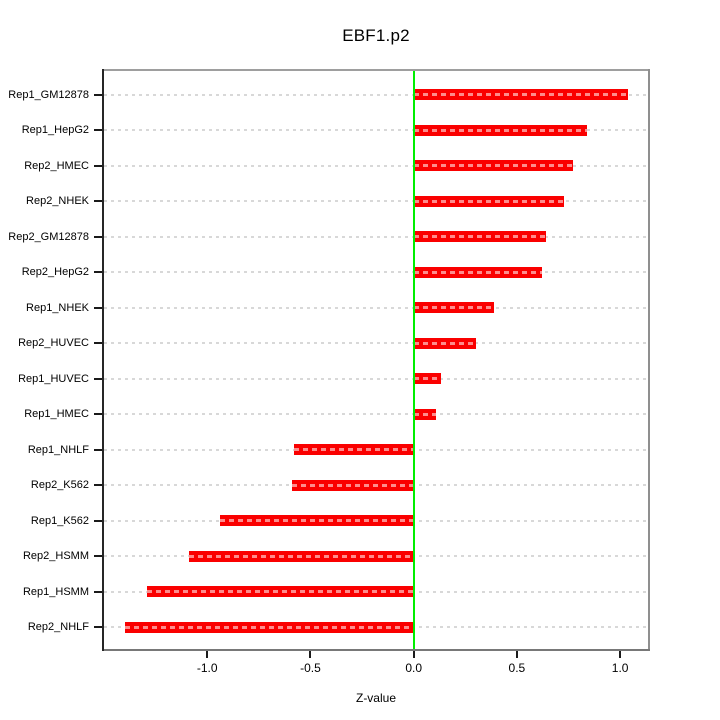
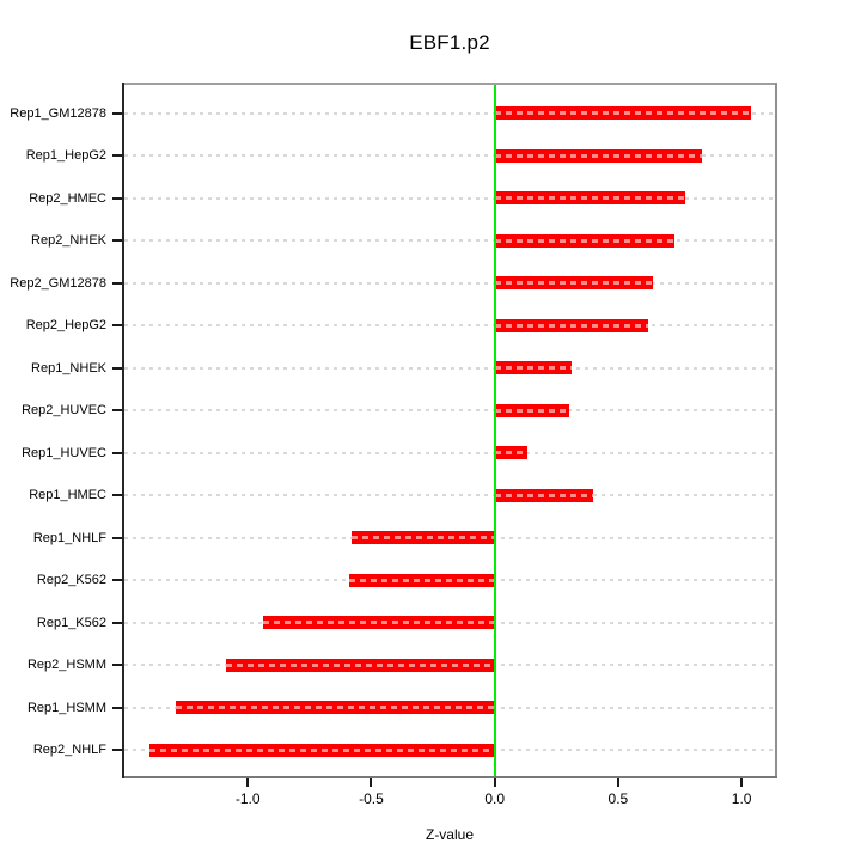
Rep1_NHEK: 0.39 -> 0.31
Rep1_HMEC: 0.11 -> 0.40
